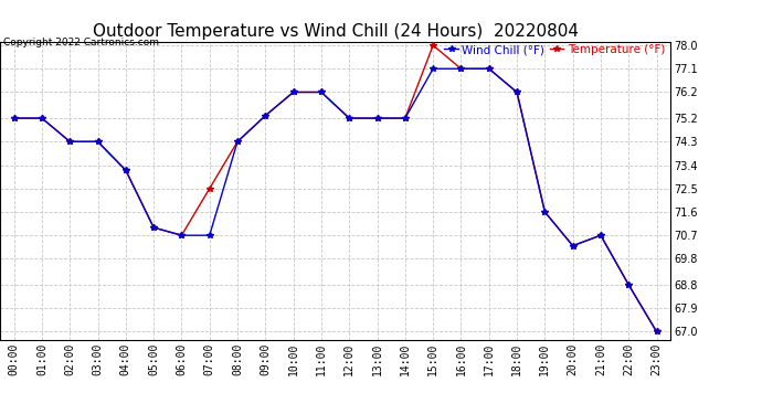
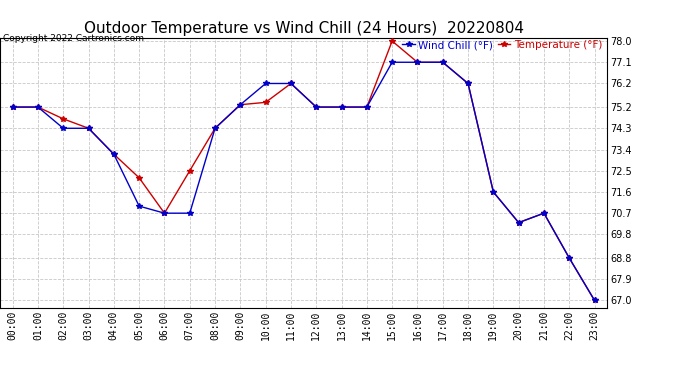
Temperature (°F)/02:00: 74.3 -> 74.7
Temperature (°F)/05:00: 71.0 -> 72.2
Temperature (°F)/10:00: 76.2 -> 75.4
